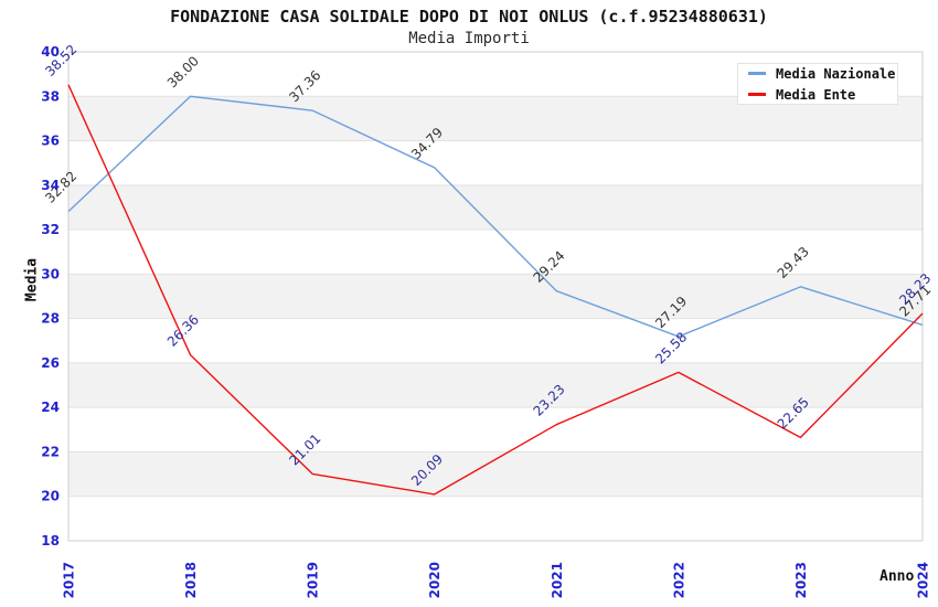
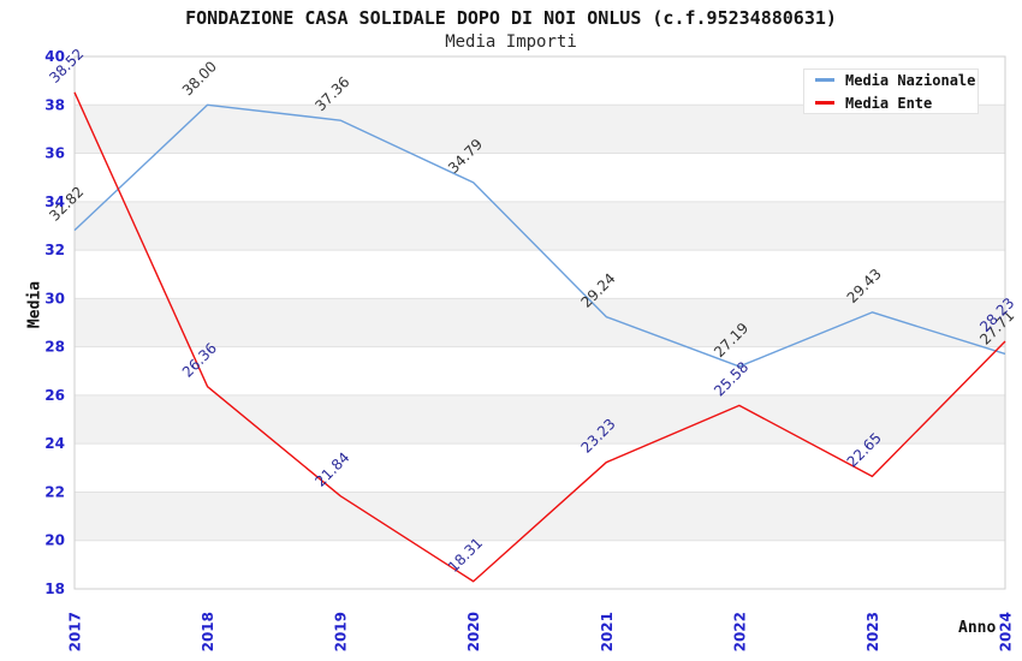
Media Ente/2019: 21.01 -> 21.84
Media Ente/2020: 20.09 -> 18.31
